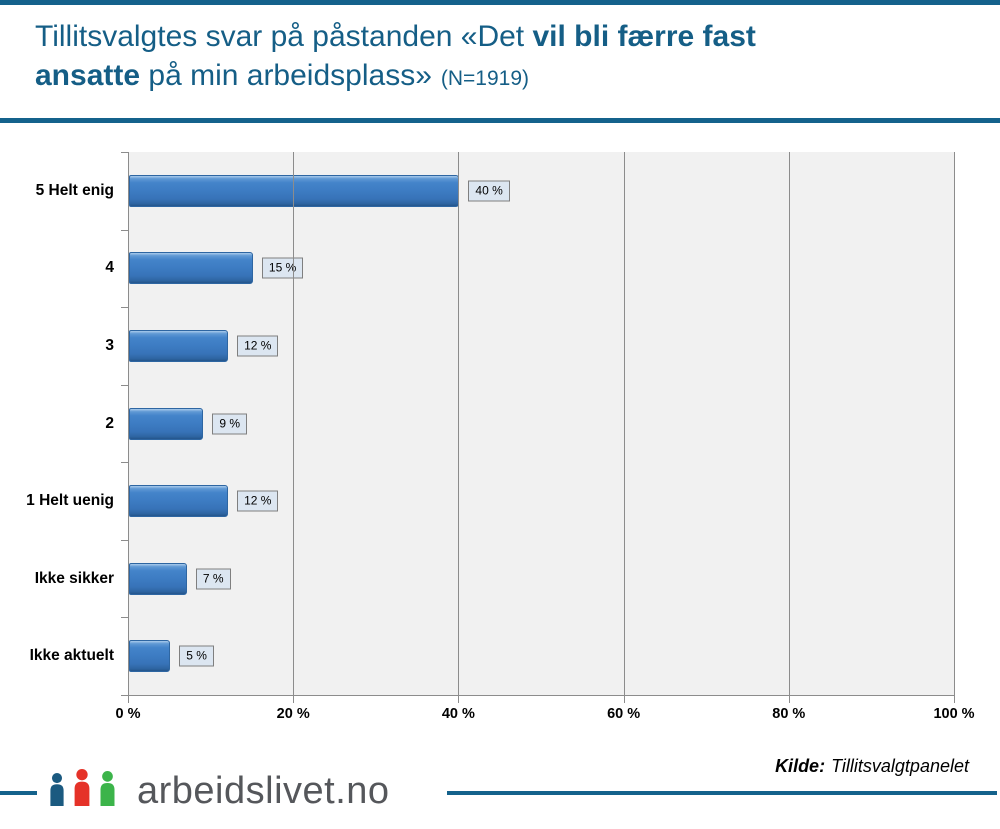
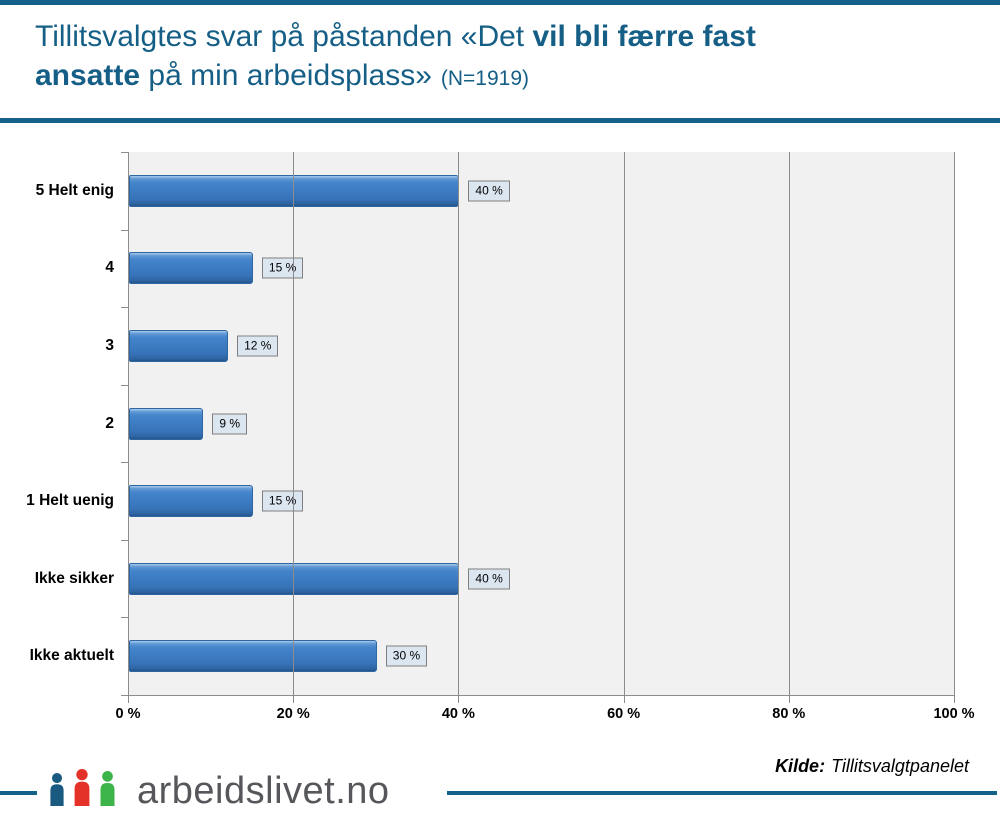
1 Helt uenig: 12 -> 15
Ikke sikker: 7 -> 40
Ikke aktuelt: 5 -> 30
